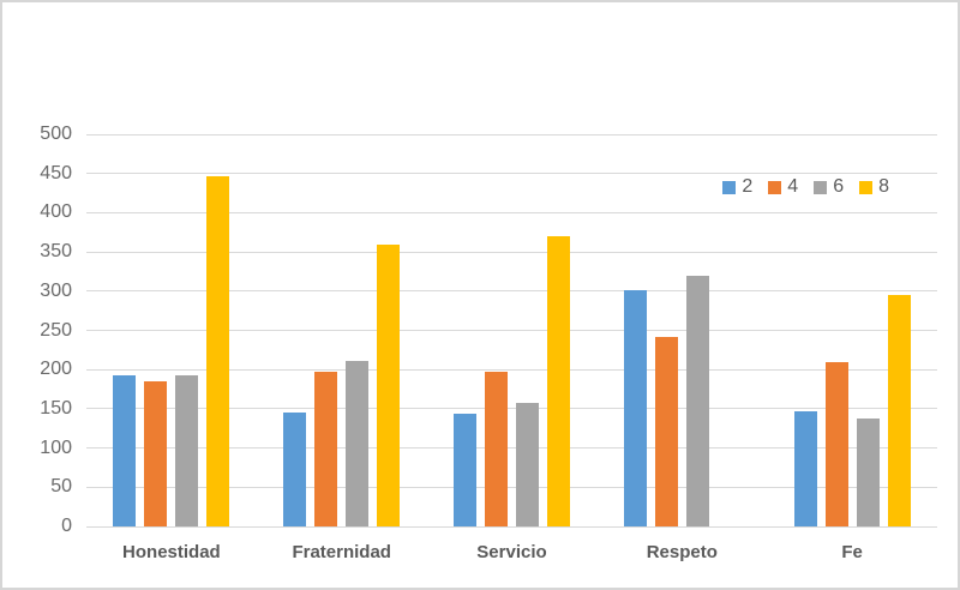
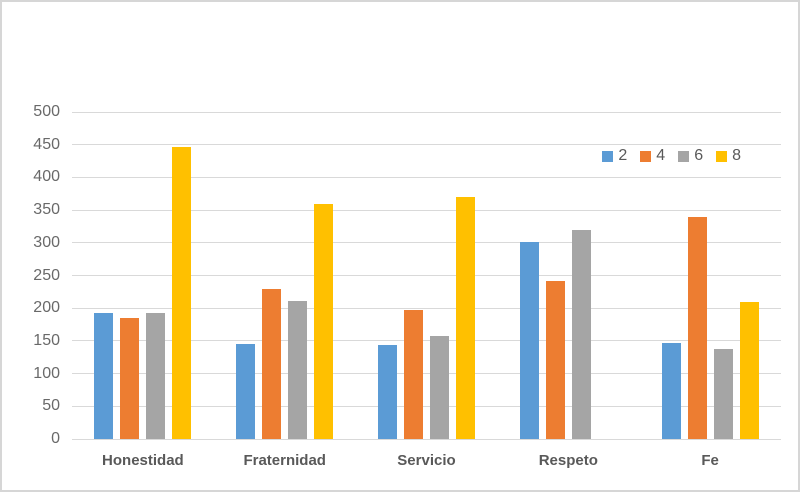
4/Fraternidad: 200 -> 230
4/Fe: 210 -> 340
8/Fe: 300 -> 210
